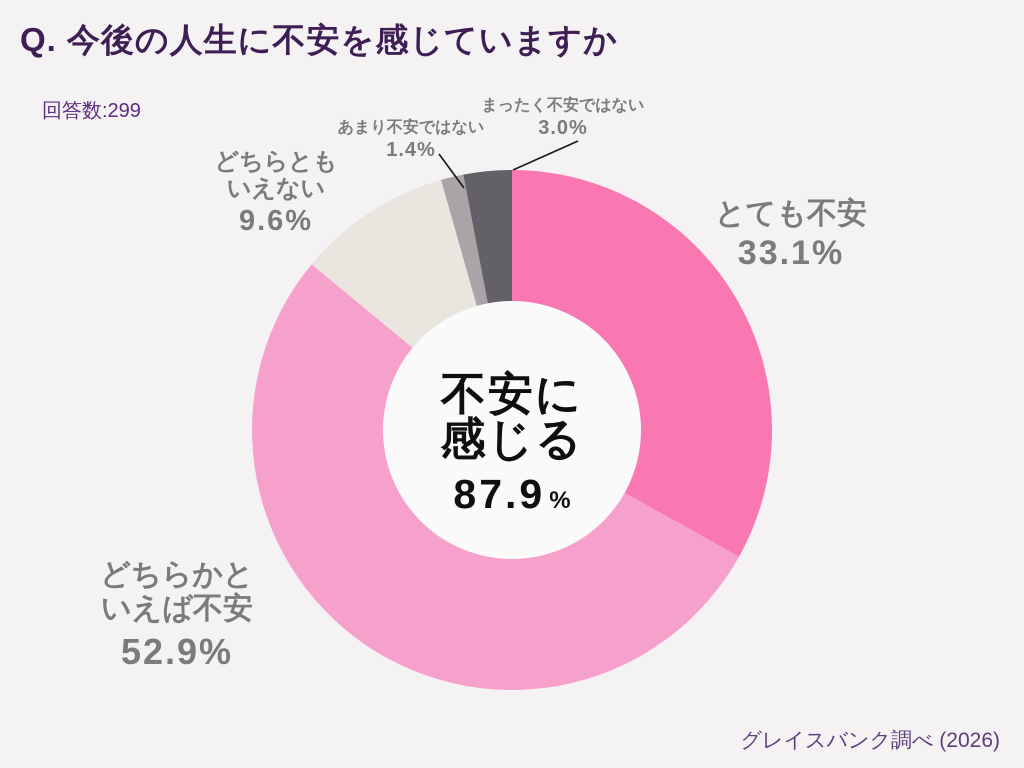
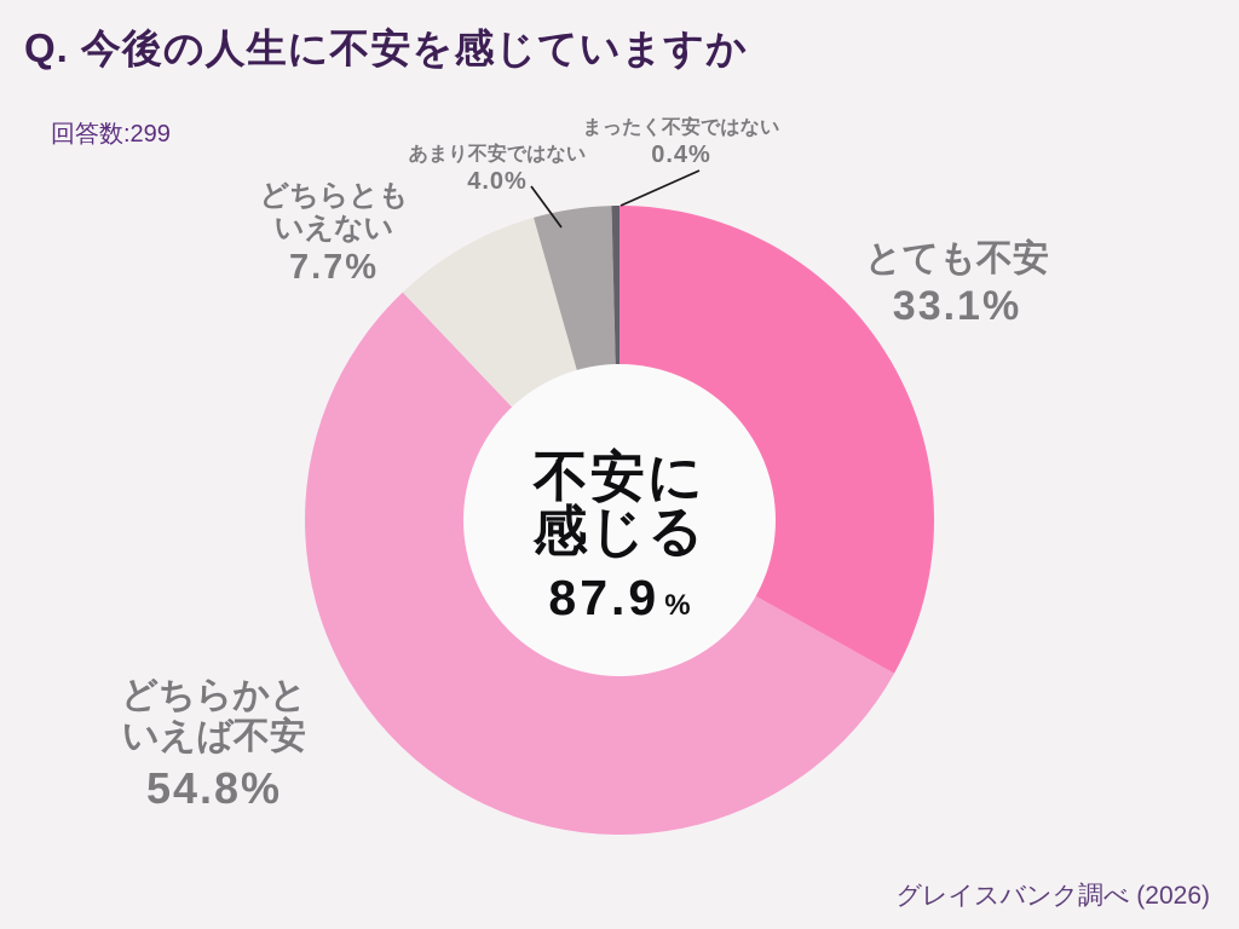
どちらかといえば不安: 52.9% -> 54.8%
どちらともいえない: 9.6% -> 7.7%
あまり不安ではない: 1.4% -> 4.0%
まったく不安ではない: 3.0% -> 0.4%
